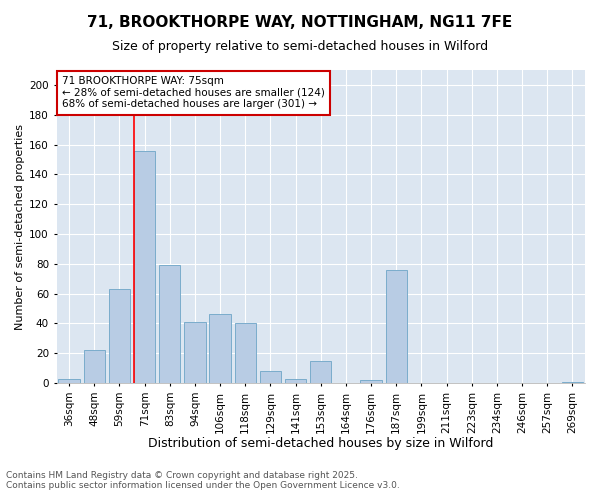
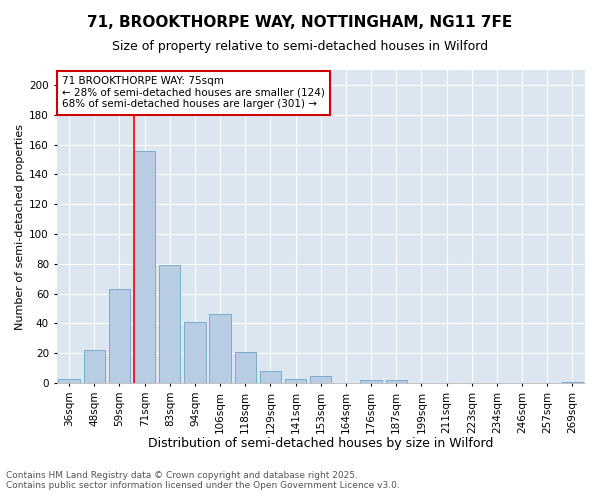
118sqm: 40 -> 21
153sqm: 15 -> 5
187sqm: 76 -> 2
